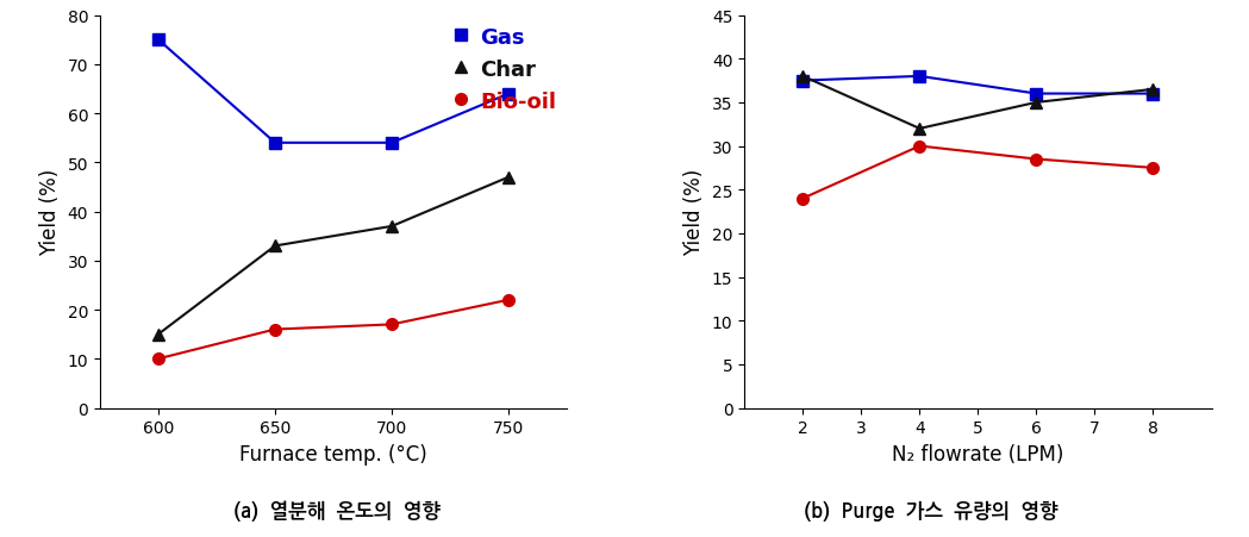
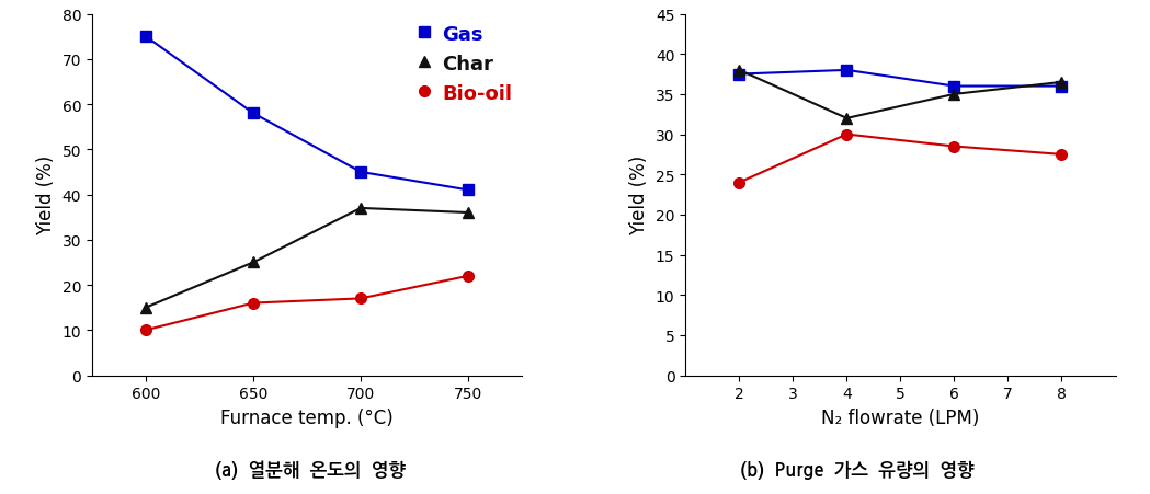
Gas/650: 54 -> 58
Char/650: 33 -> 25
Gas/700: 54 -> 45
Gas/750: 64 -> 41
Char/750: 47 -> 36
